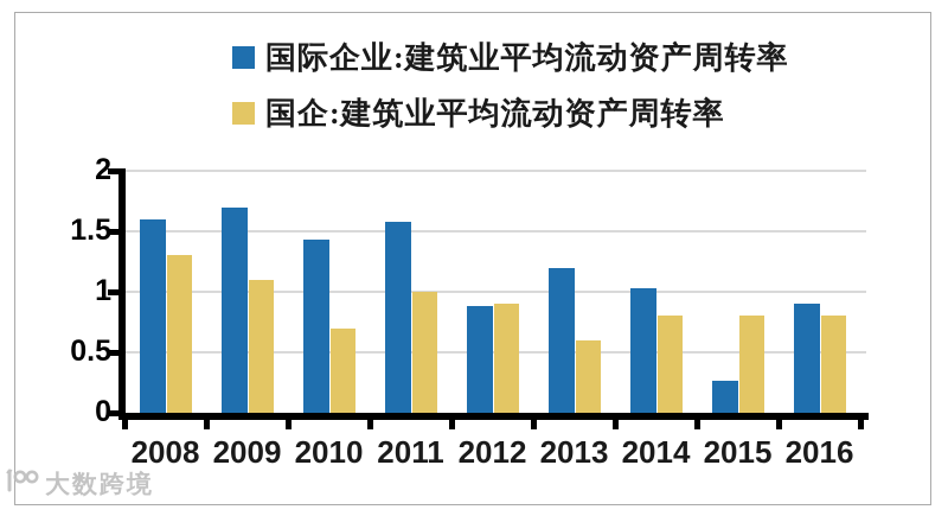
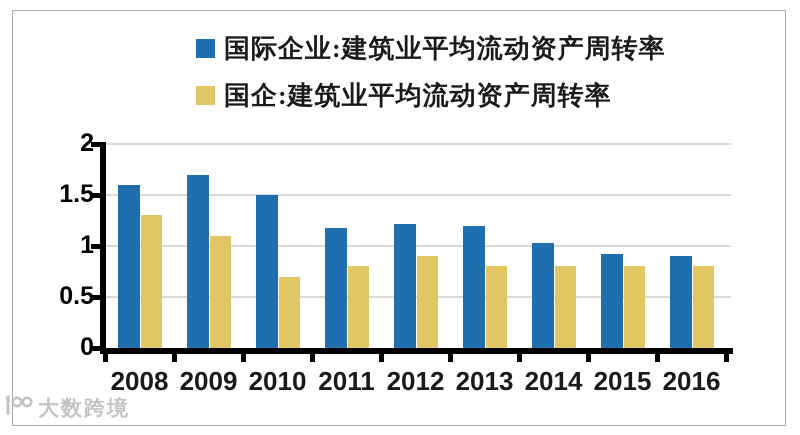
国际企业:建筑业平均流动资产周转率/2010: 1.43 -> 1.50
国际企业:建筑业平均流动资产周转率/2011: 1.58 -> 1.18
国企:建筑业平均流动资产周转率/2011: 1.0 -> 0.8
国际企业:建筑业平均流动资产周转率/2012: 0.88 -> 1.22
国企:建筑业平均流动资产周转率/2013: 0.6 -> 0.8
国际企业:建筑业平均流动资产周转率/2015: 0.26 -> 0.92
